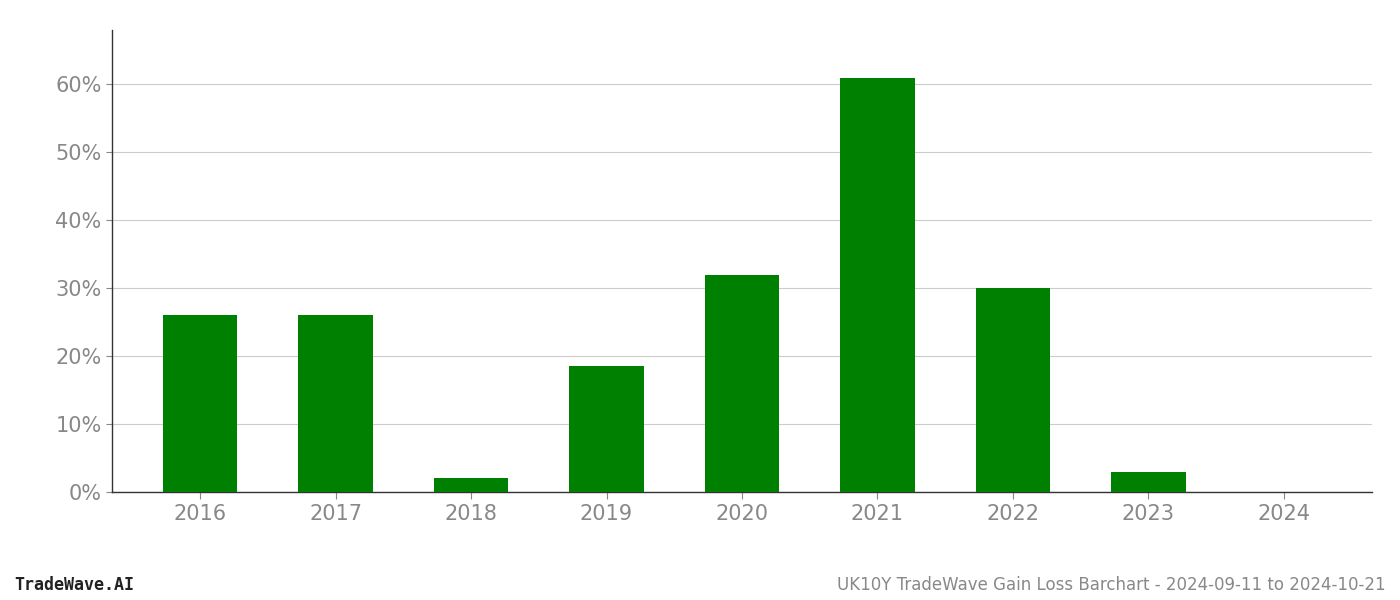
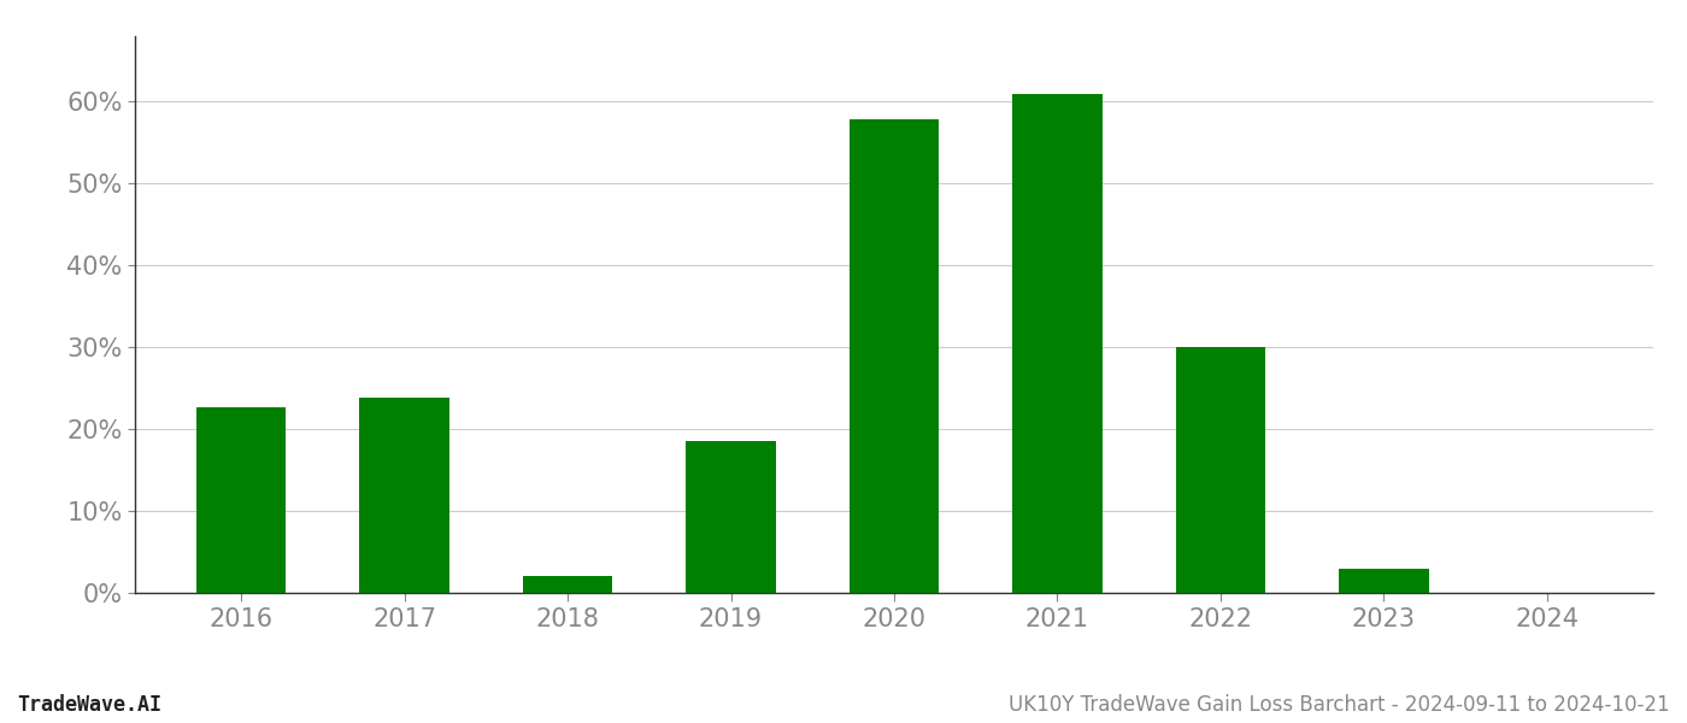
2016: 26.0% -> 22.6%
2017: 26.0% -> 23.8%
2020: 32.0% -> 57.8%
